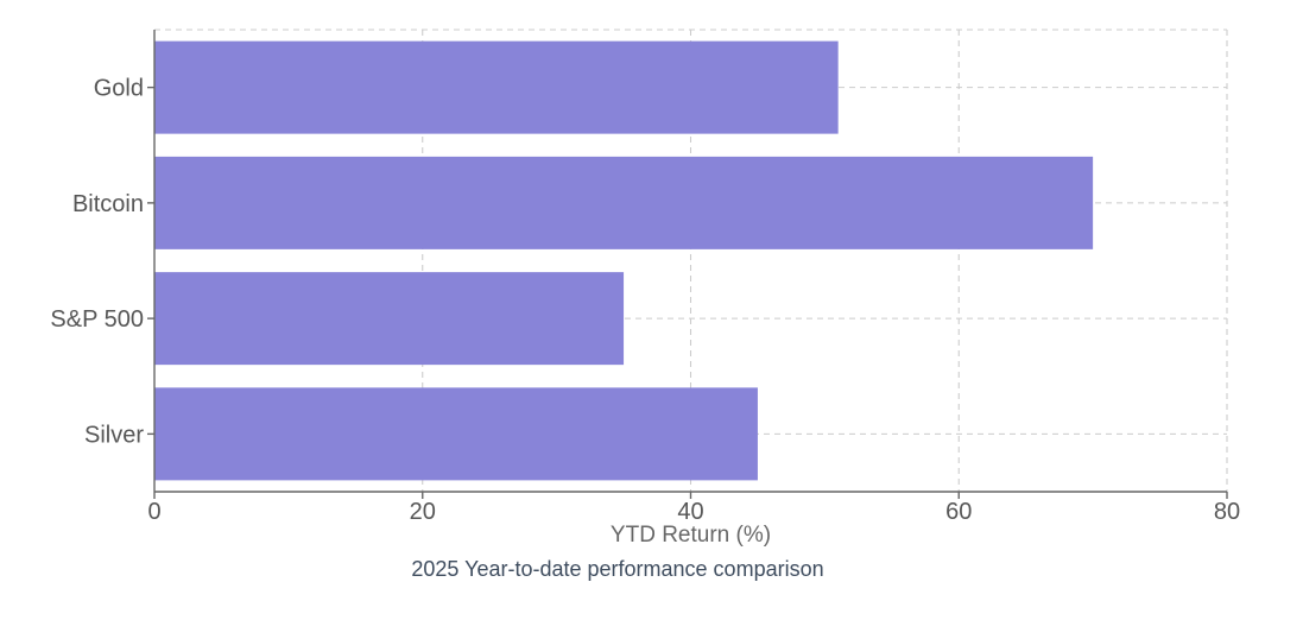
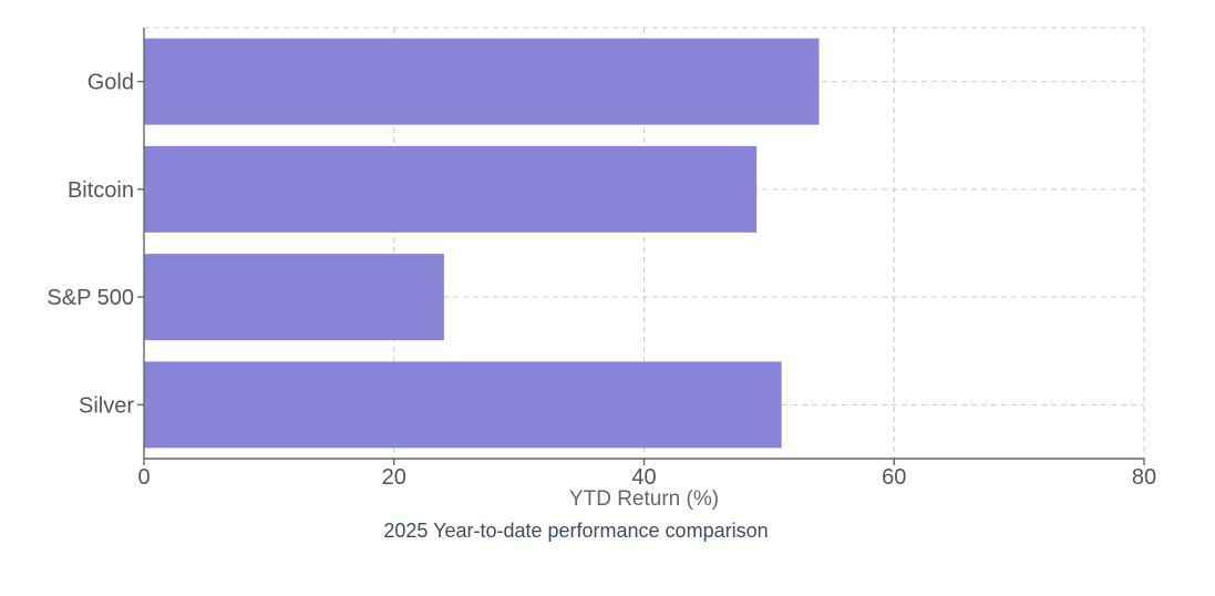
Gold: 51 -> 54
Bitcoin: 70 -> 49
S&P 500: 35 -> 24
Silver: 45 -> 51
